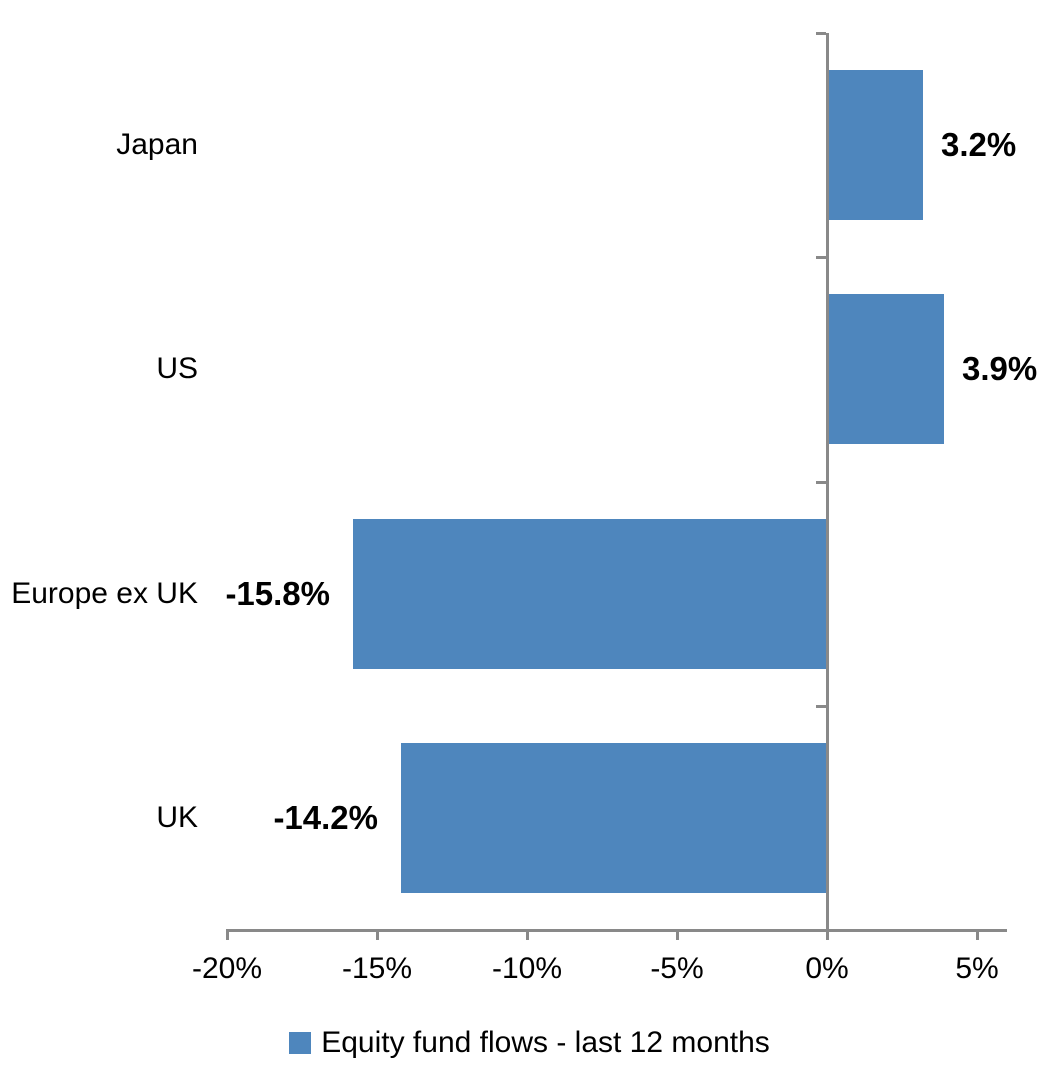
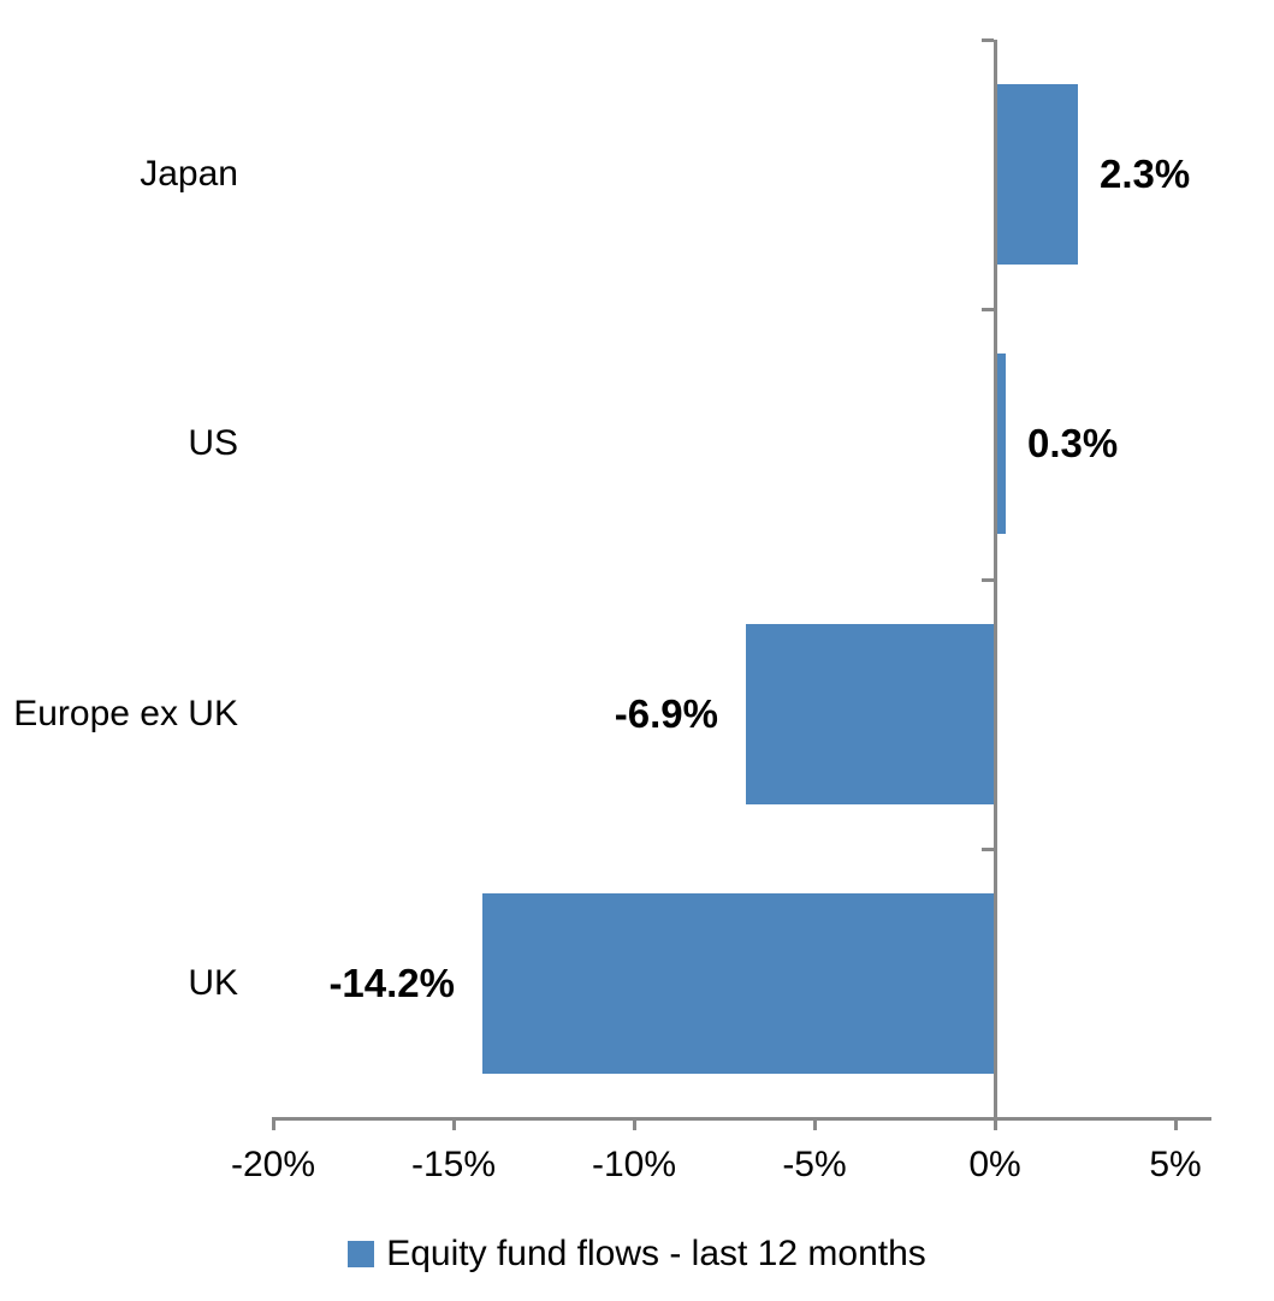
Japan: 3.2% -> 2.3%
US: 3.9% -> 0.3%
Europe ex UK: -15.8% -> -6.9%
